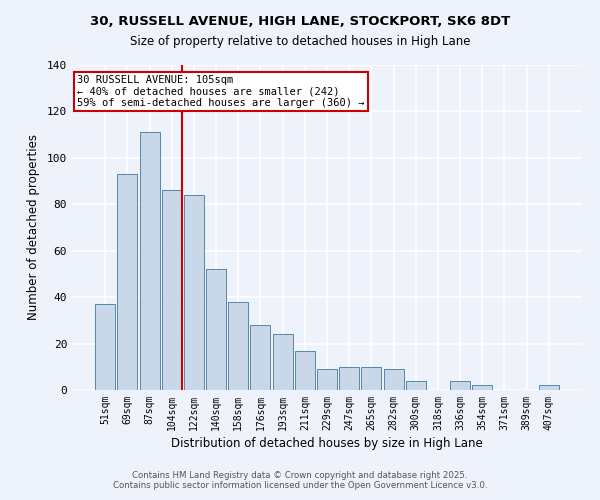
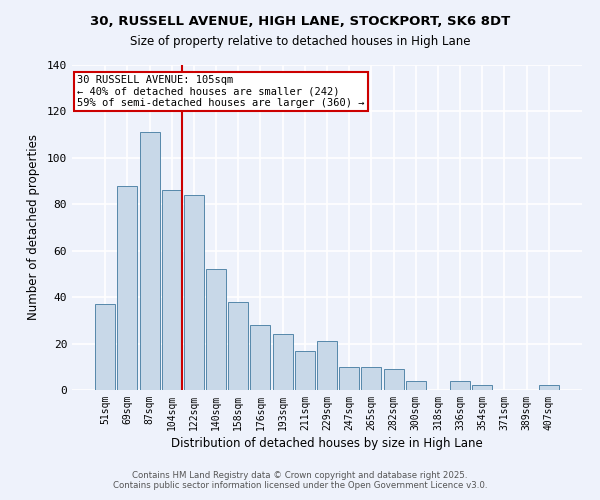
69sqm: 93 -> 88
229sqm: 9 -> 21
